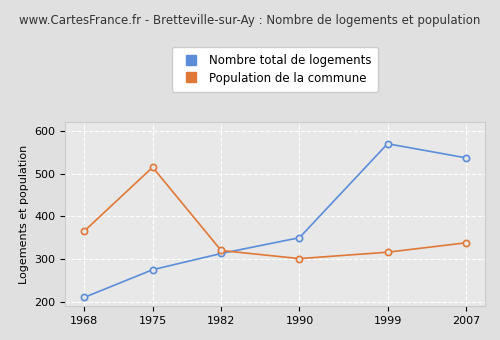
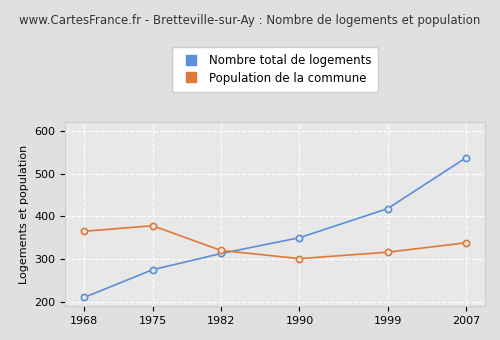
Population de la commune/1975: 515 -> 378
Nombre total de logements/1999: 570 -> 418
